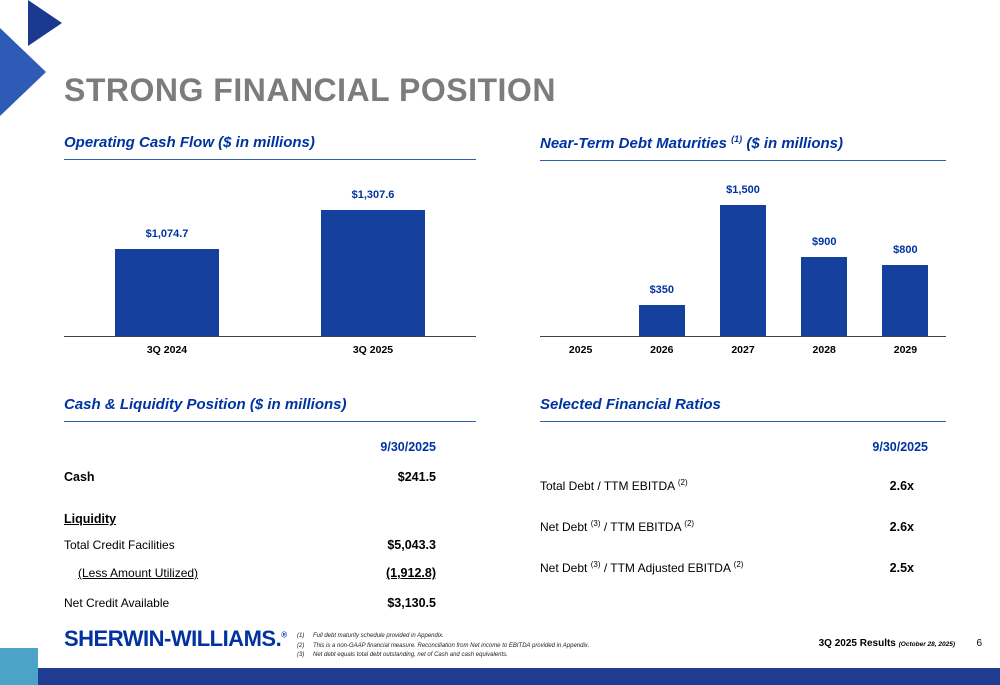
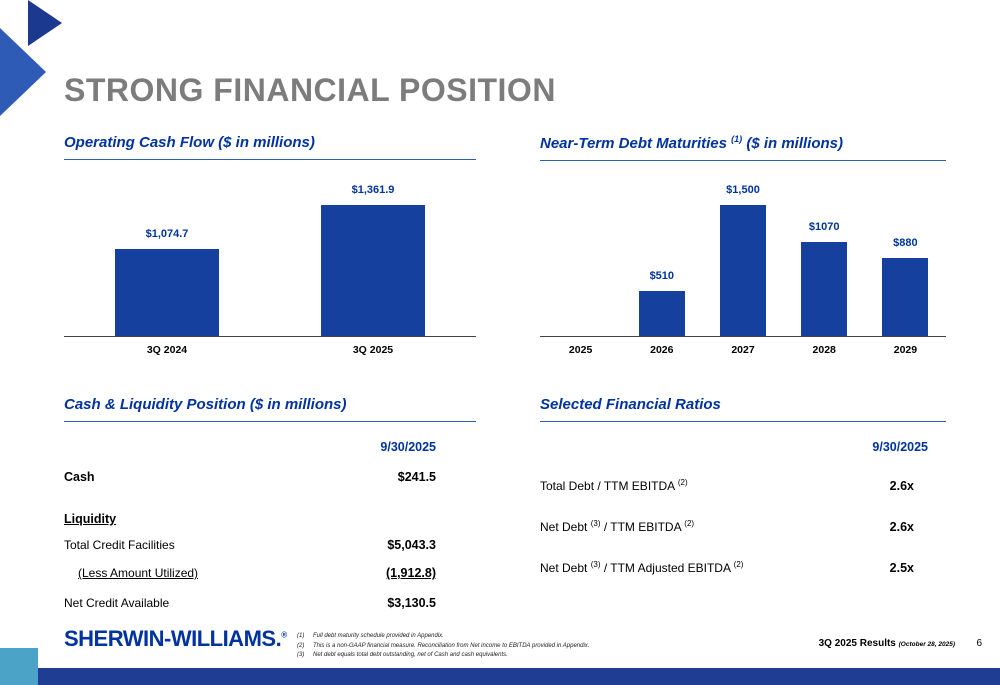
Operating Cash Flow ($ in millions)/3Q 2025: $1,307.6 -> $1,361.9
Near-Term Debt Maturities (1) ($ in millions)/2026: $350 -> $510
Near-Term Debt Maturities (1) ($ in millions)/2028: $900 -> $1070
Near-Term Debt Maturities (1) ($ in millions)/2029: $800 -> $880
